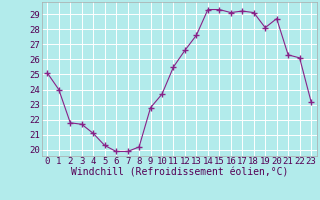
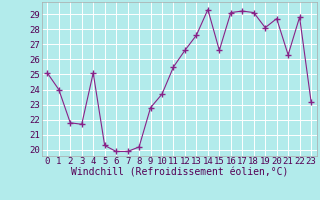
4: 21.1 -> 25.1
15: 29.3 -> 26.6
22: 26.1 -> 28.8
